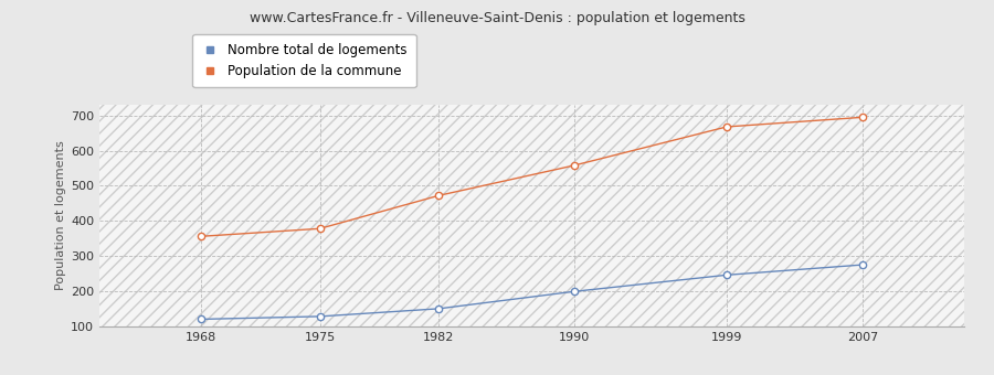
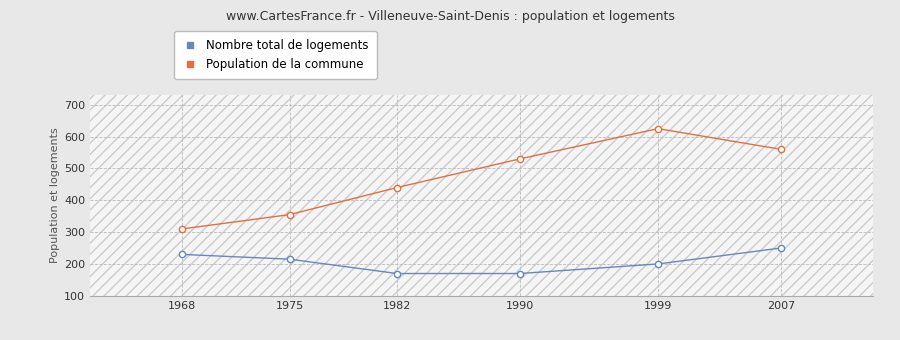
Nombre total de logements/1968: 120 -> 230
Population de la commune/1968: 356 -> 310
Nombre total de logements/1975: 128 -> 215
Population de la commune/1975: 378 -> 355
Nombre total de logements/1982: 150 -> 170
Population de la commune/1982: 472 -> 440
Nombre total de logements/1990: 199 -> 170
Population de la commune/1990: 558 -> 530
Nombre total de logements/1999: 246 -> 200
Population de la commune/1999: 668 -> 625
Nombre total de logements/2007: 275 -> 250
Population de la commune/2007: 695 -> 560
